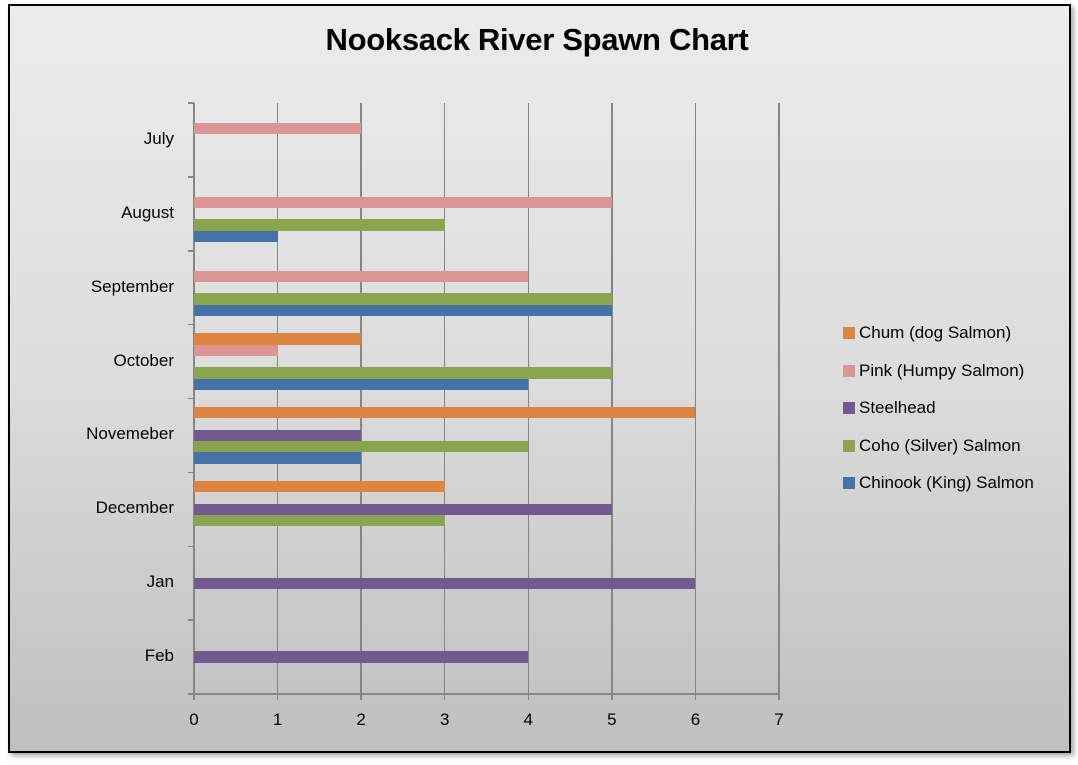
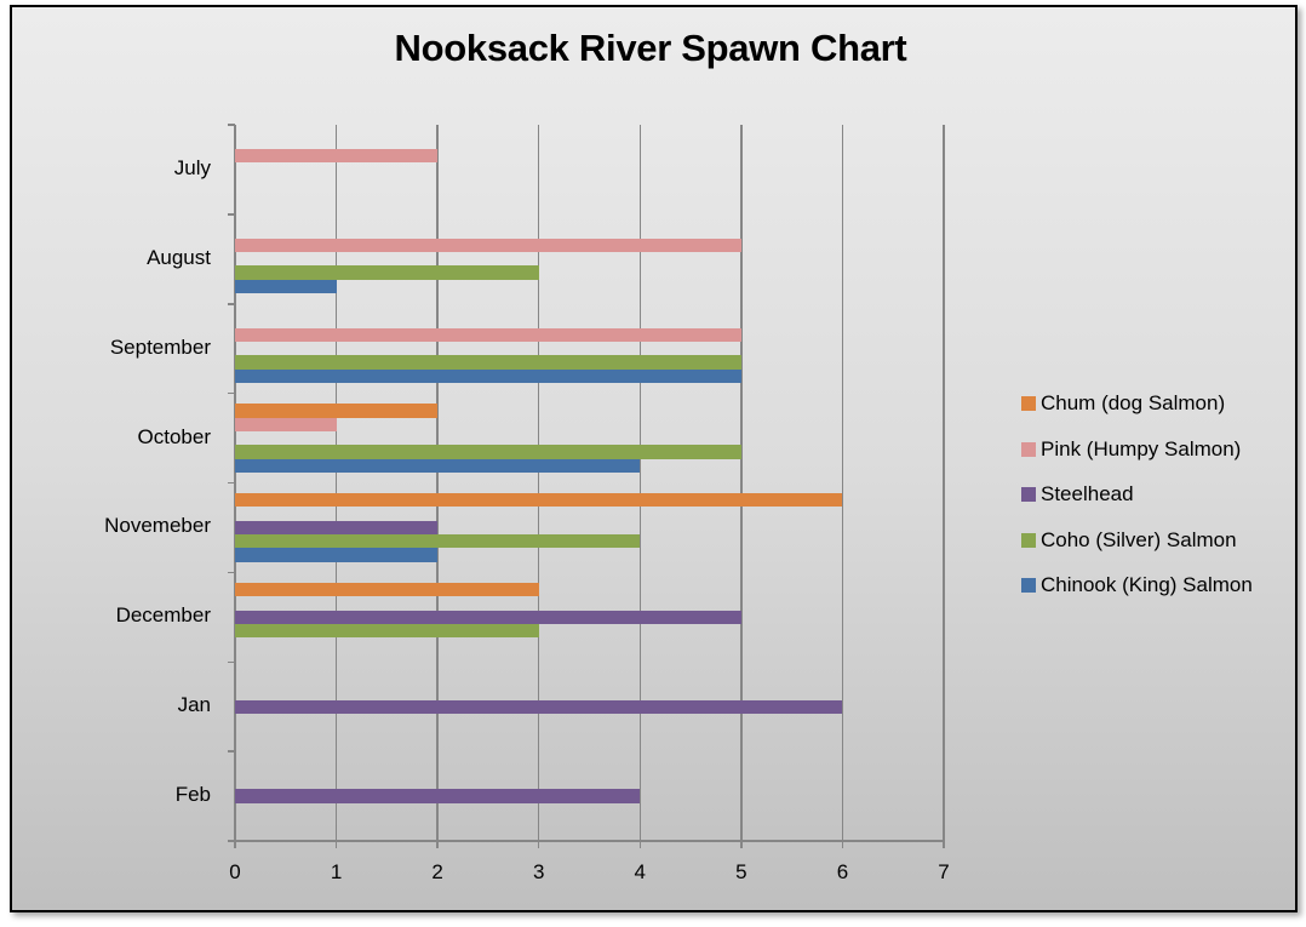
Pink (Humpy Salmon)/September: 4 -> 5
